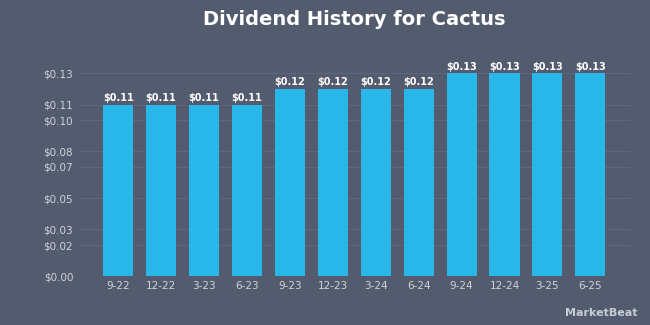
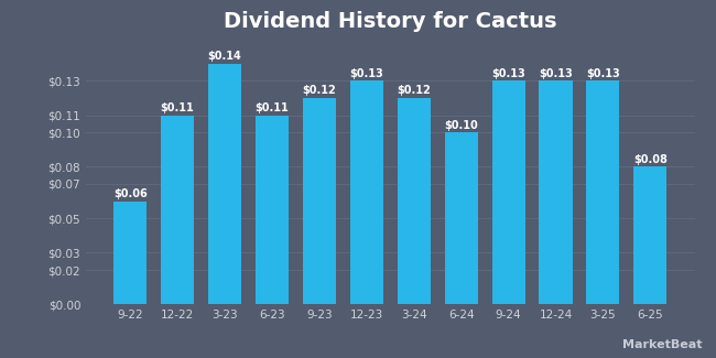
9-22: $0.11 -> $0.06
3-23: $0.11 -> $0.14
12-23: $0.12 -> $0.13
6-24: $0.12 -> $0.10
6-25: $0.13 -> $0.08
